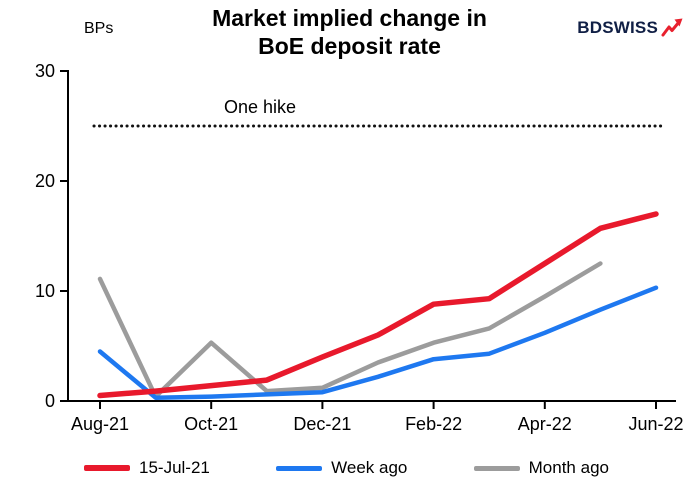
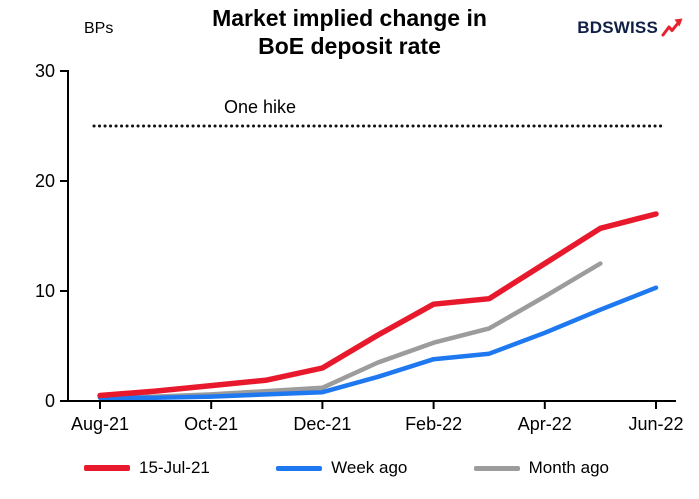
Week ago/Aug-21: 4.5 -> 0.3
Month ago/Aug-21: 11.1 -> 0.3
Month ago/Oct-21: 5.3 -> 0.6
15-Jul-21/Dec-21: 4.0 -> 3.0
